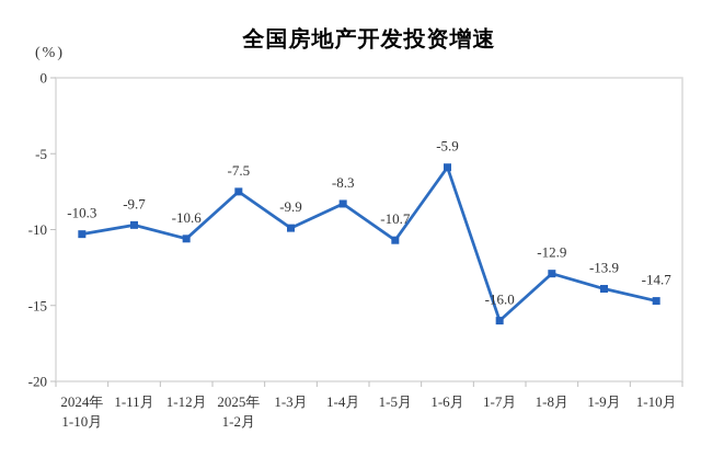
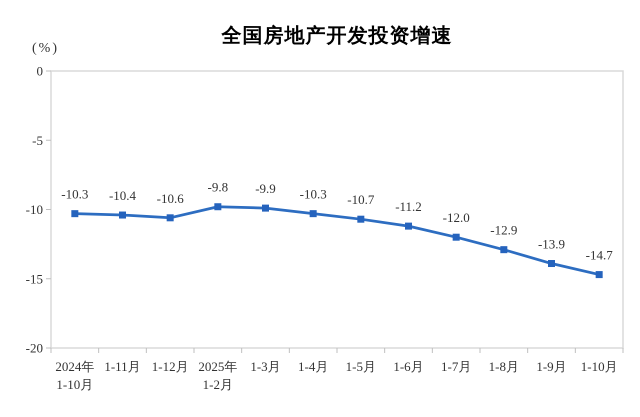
1-11月: -9.7 -> -10.4
2025年 1-2月: -7.5 -> -9.8
1-4月: -8.3 -> -10.3
1-6月: -5.9 -> -11.2
1-7月: -16.0 -> -12.0
